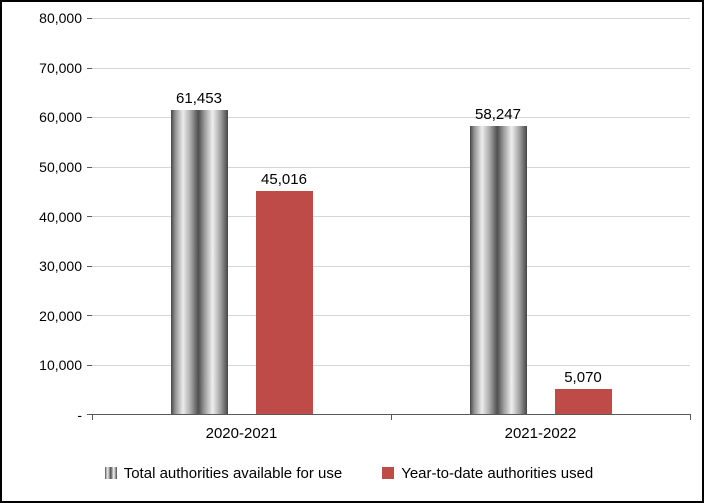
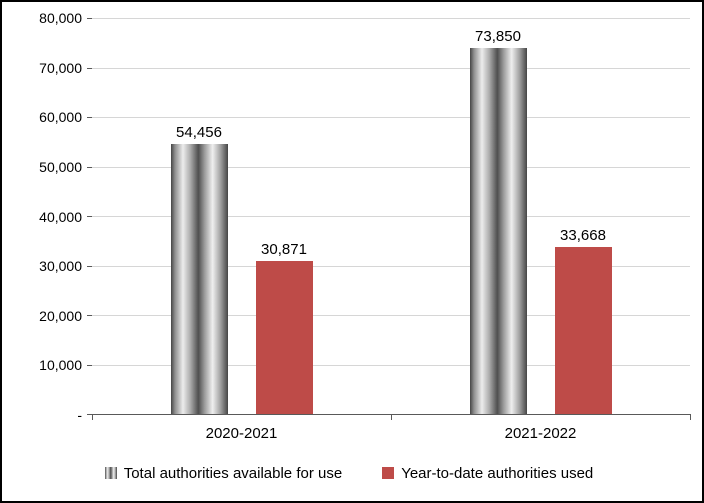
Total authorities available for use/2020-2021: 61,453 -> 54,456
Year-to-date authorities used/2020-2021: 45,016 -> 30,871
Total authorities available for use/2021-2022: 58,247 -> 73,850
Year-to-date authorities used/2021-2022: 5,070 -> 33,668
